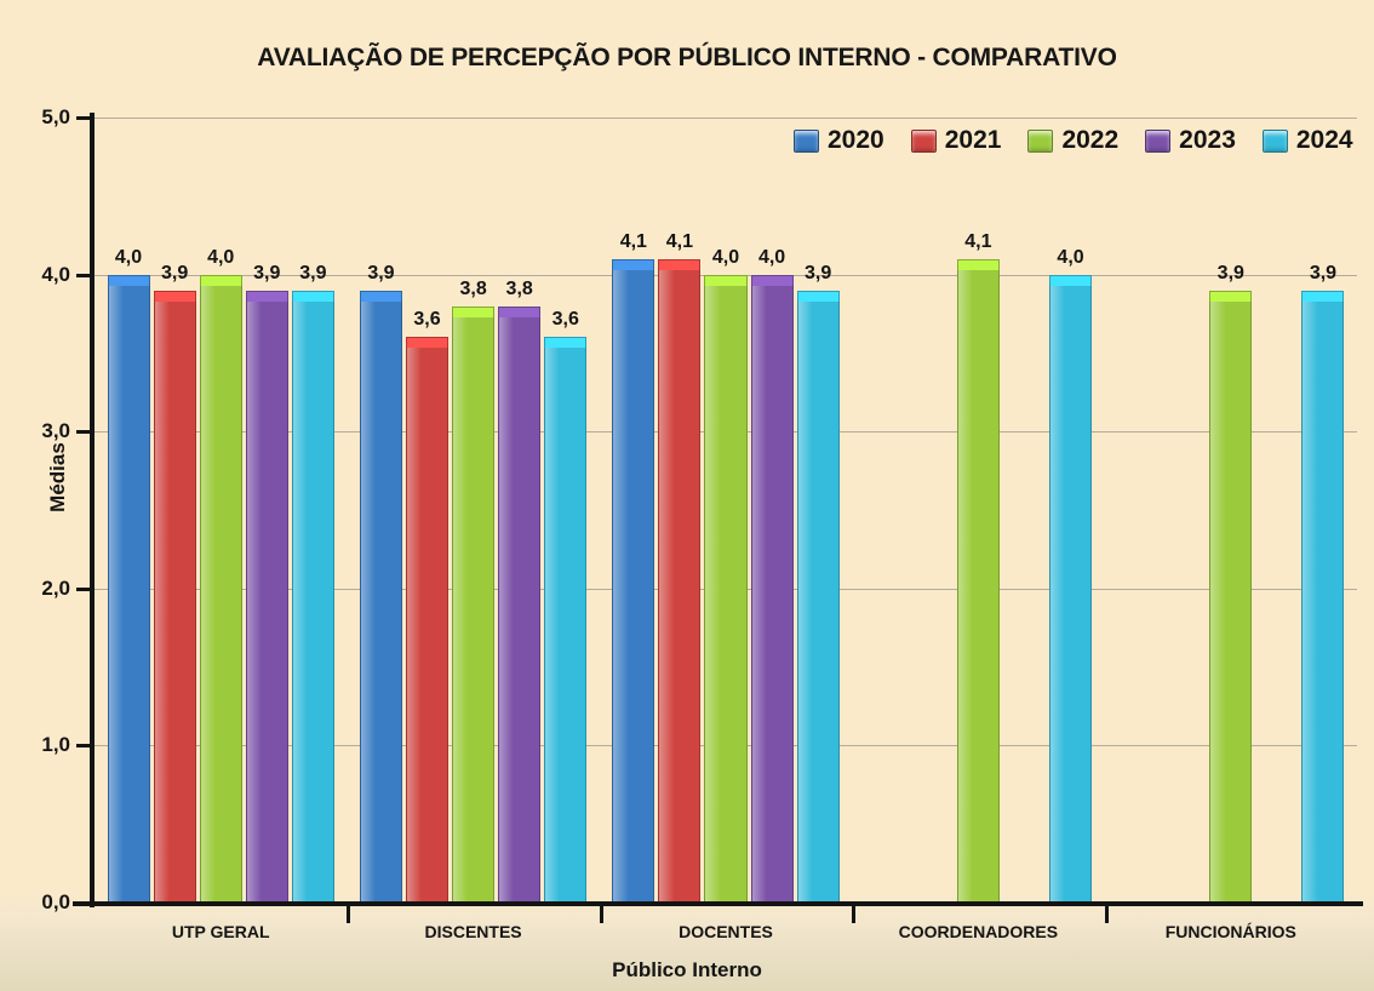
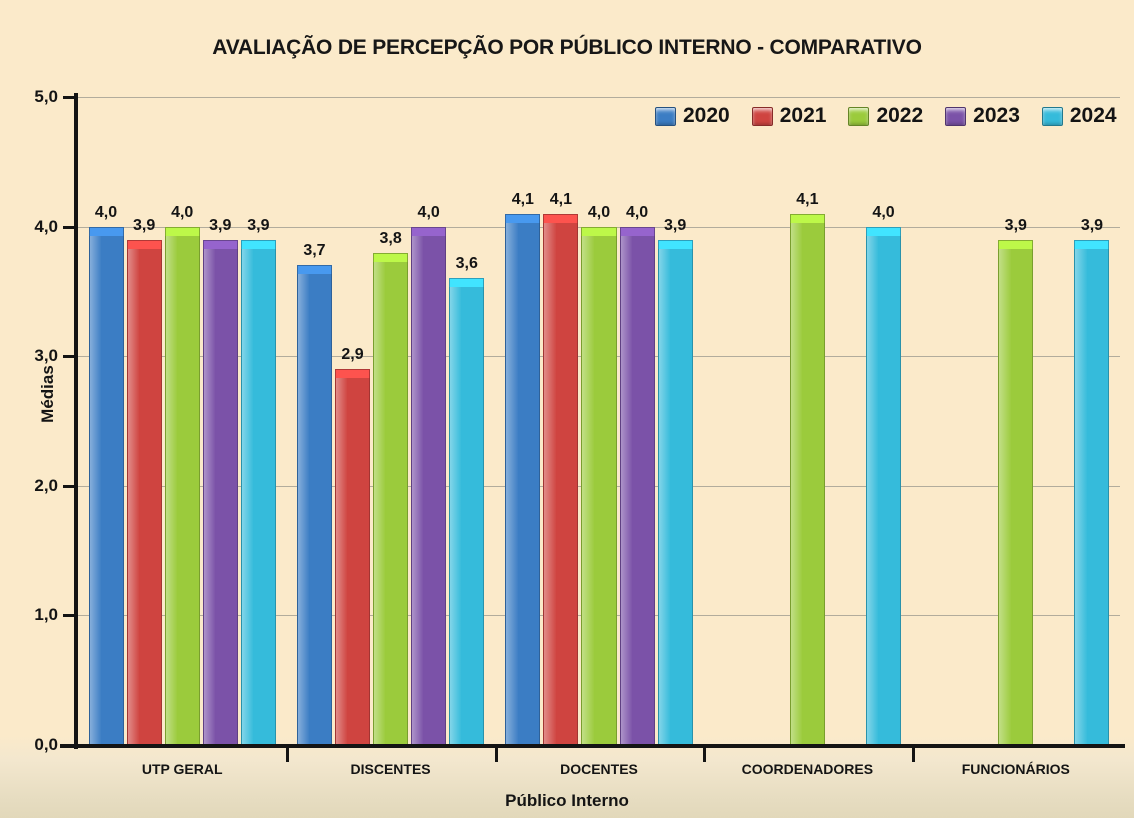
2020/DISCENTES: 3,9 -> 3,7
2021/DISCENTES: 3,6 -> 2,9
2023/DISCENTES: 3,8 -> 4,0
